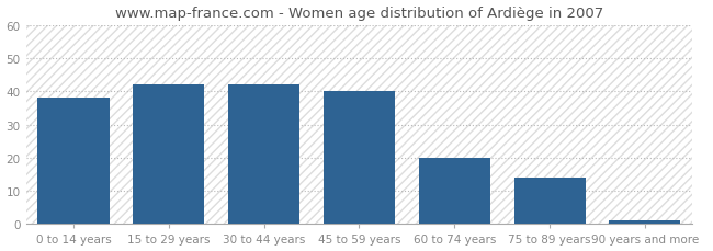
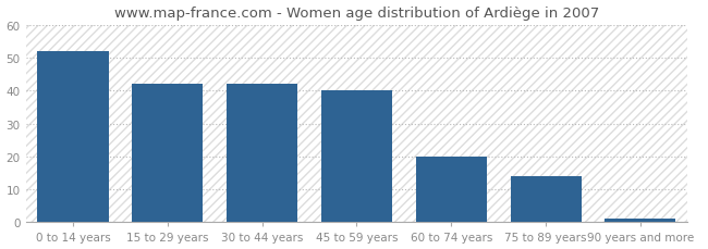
0 to 14 years: 38 -> 52
